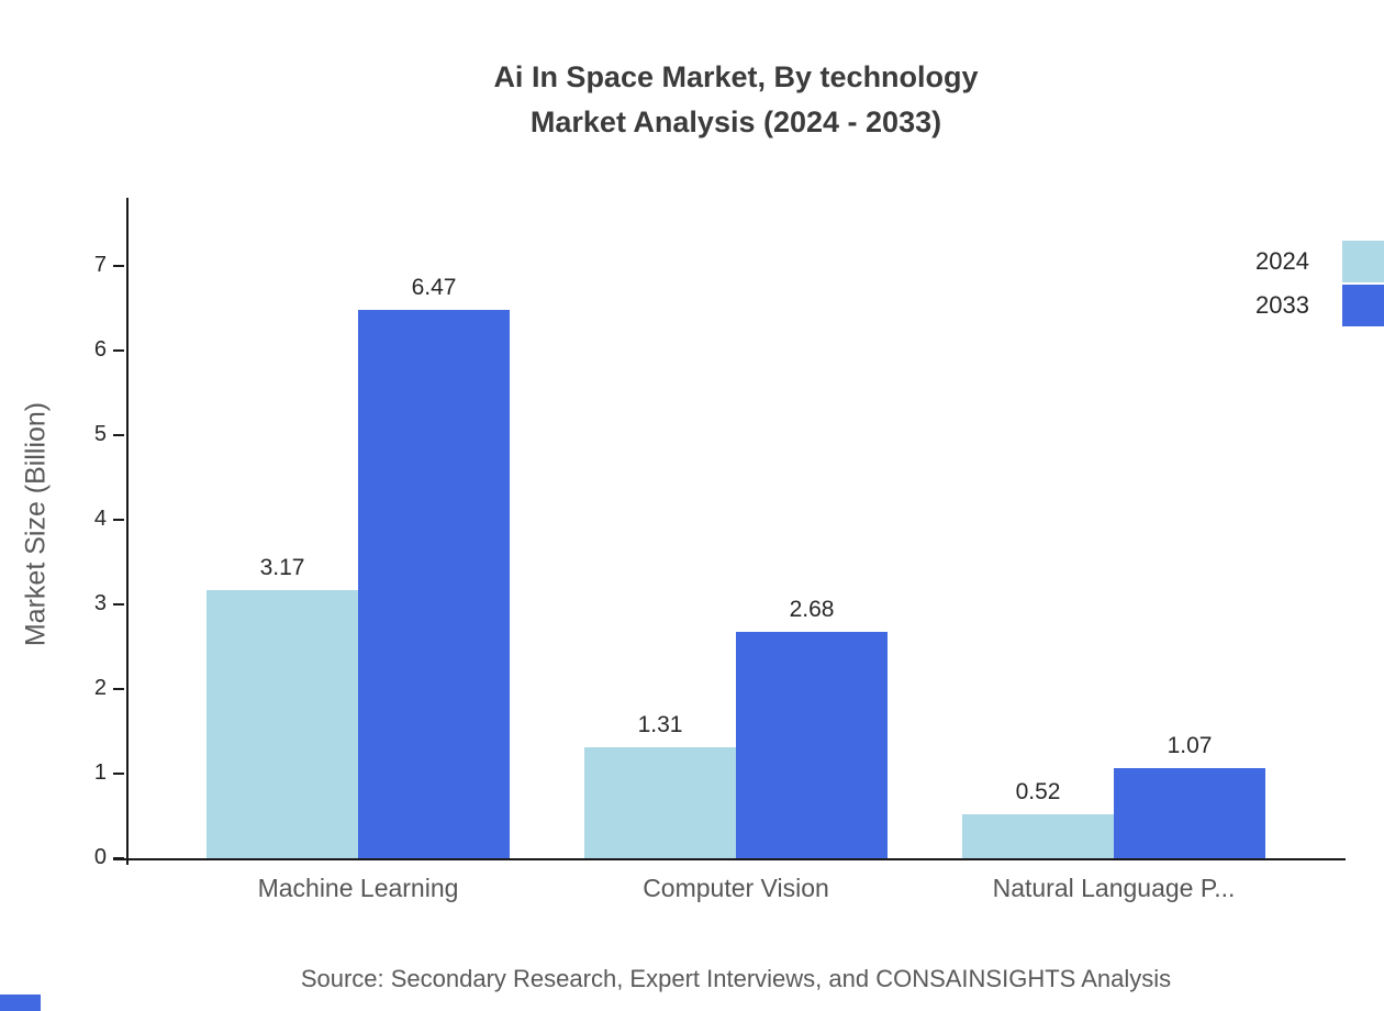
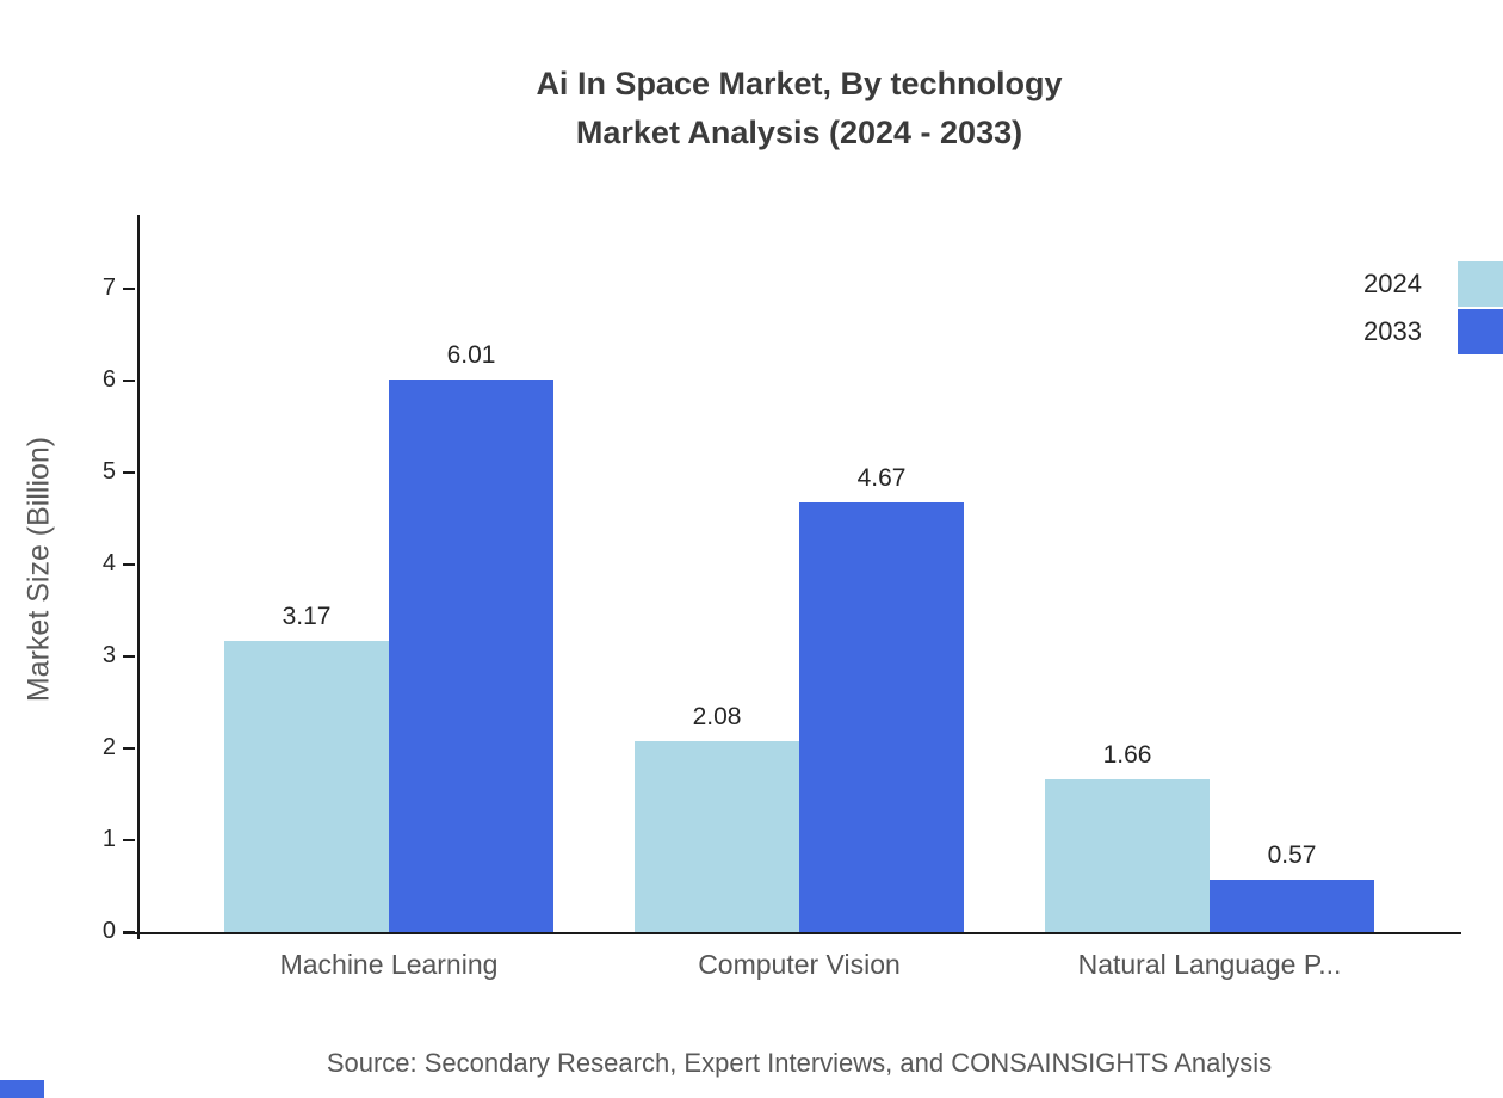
2033/Machine Learning: 6.47 -> 6.01
2024/Computer Vision: 1.31 -> 2.08
2033/Computer Vision: 2.68 -> 4.67
2024/Natural Language P...: 0.52 -> 1.66
2033/Natural Language P...: 1.07 -> 0.57
